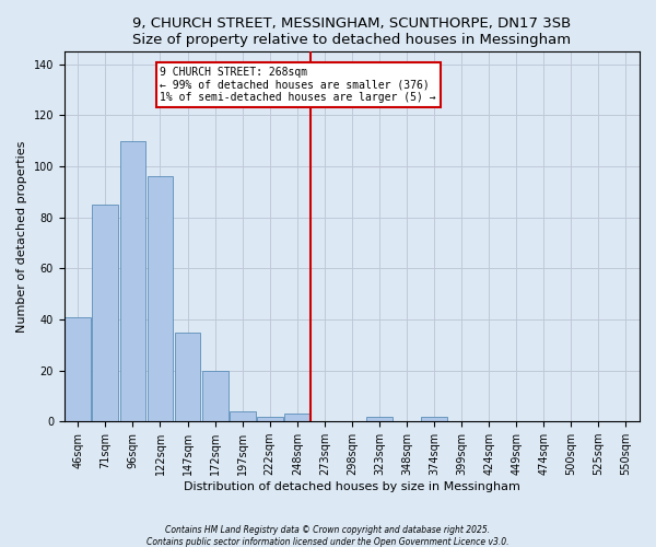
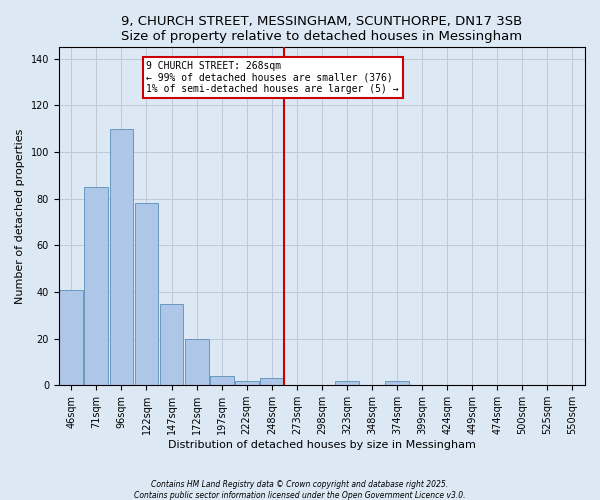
122sqm: 96 -> 78
